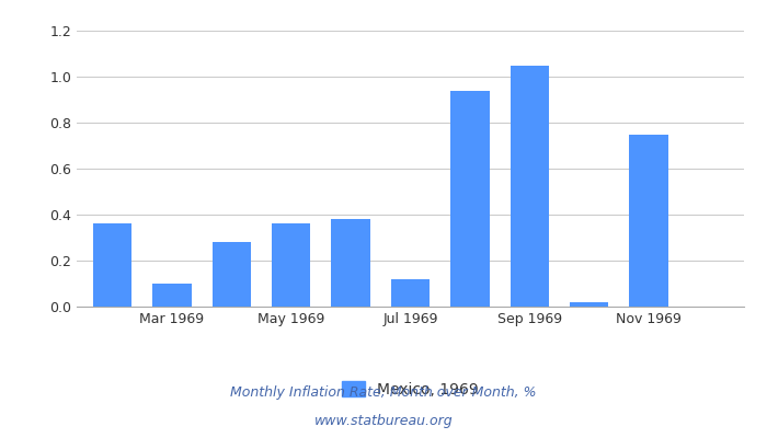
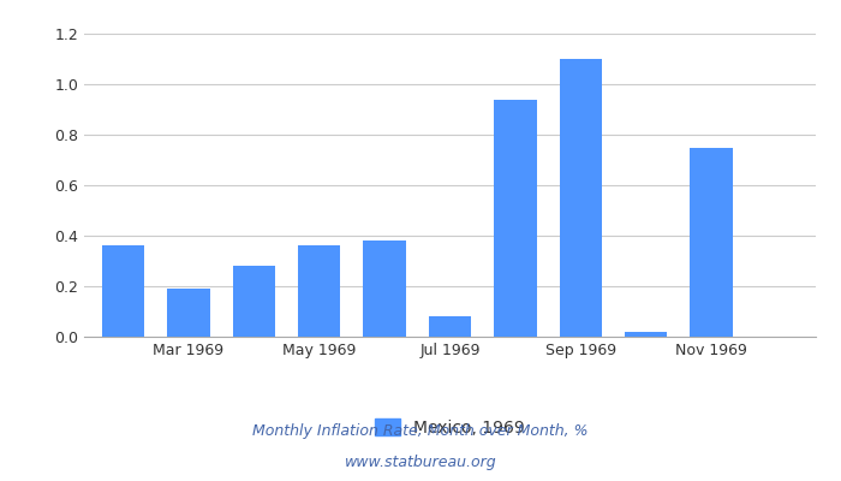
Mar 1969: 0.10 -> 0.19
Jul 1969: 0.12 -> 0.08
Sep 1969: 1.05 -> 1.10
